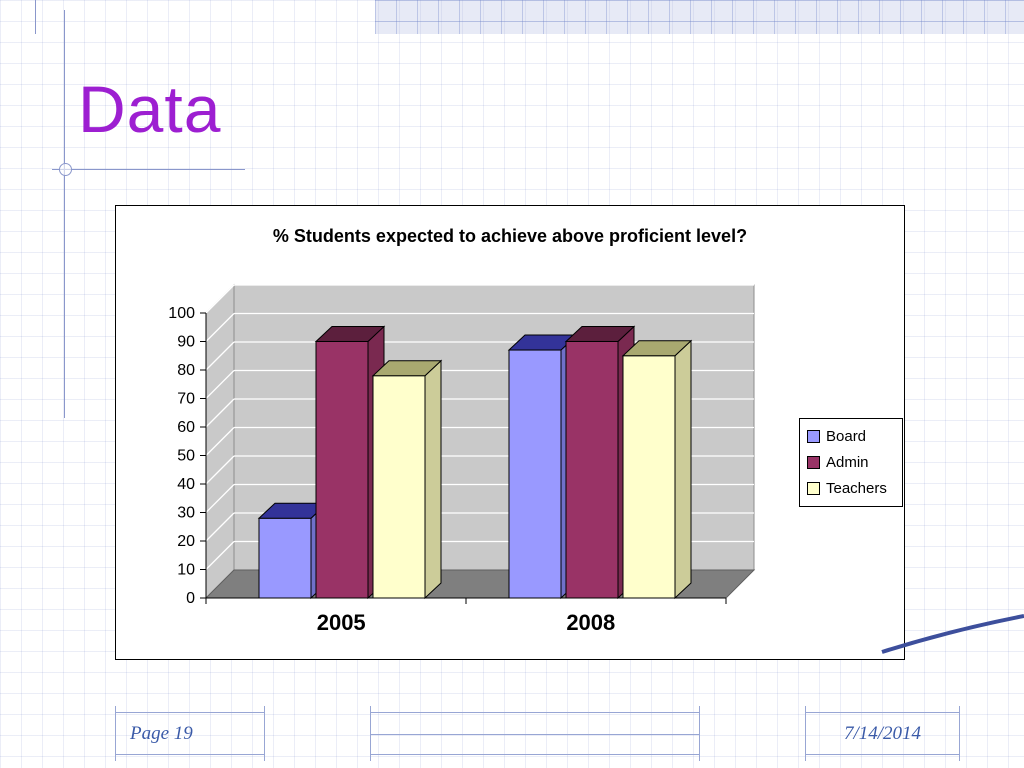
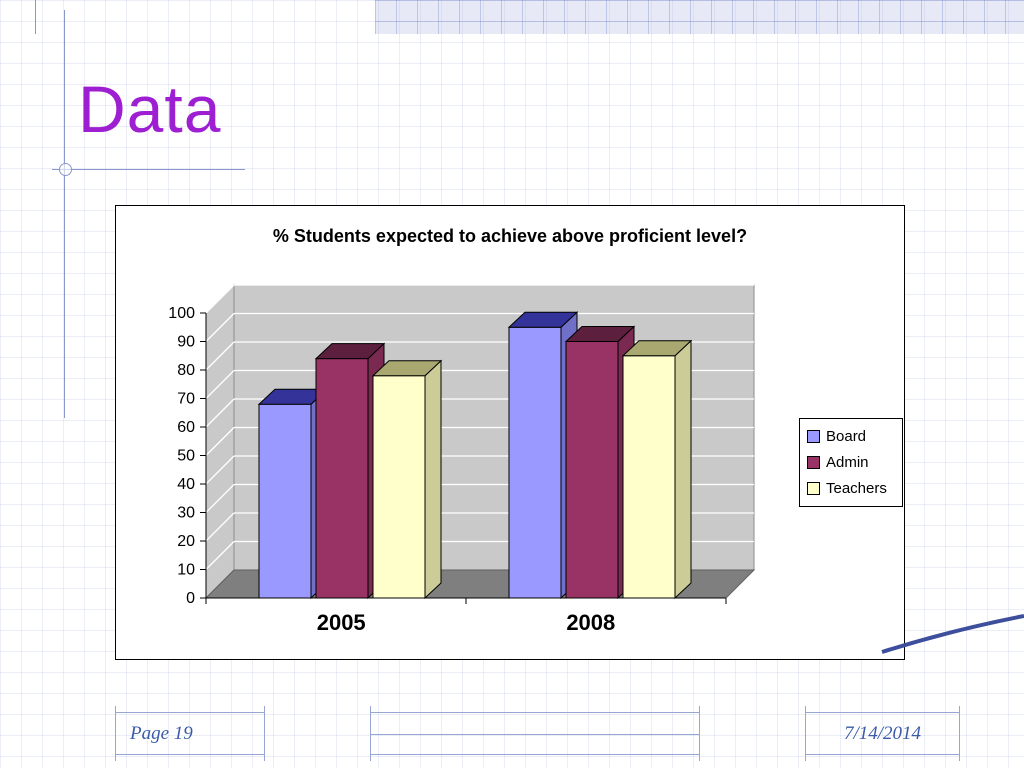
Board/2005: 28 -> 68
Admin/2005: 90 -> 84
Board/2008: 87 -> 95
